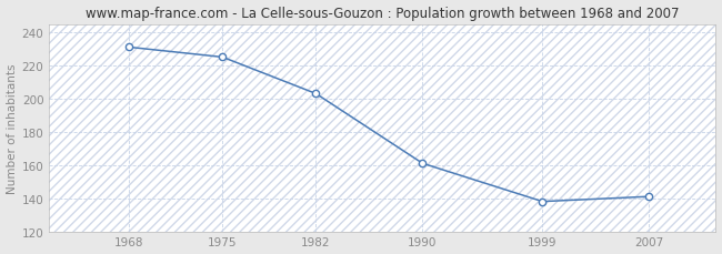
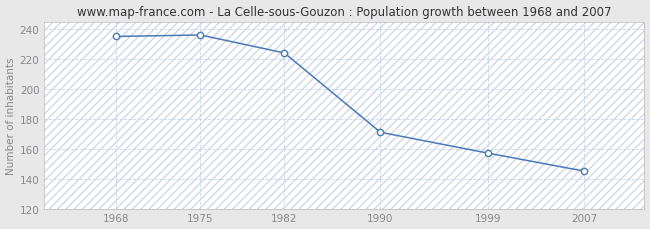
1968: 231 -> 235
1975: 225 -> 236
1982: 203 -> 224
1990: 161 -> 171
1999: 138 -> 157
2007: 141 -> 145
